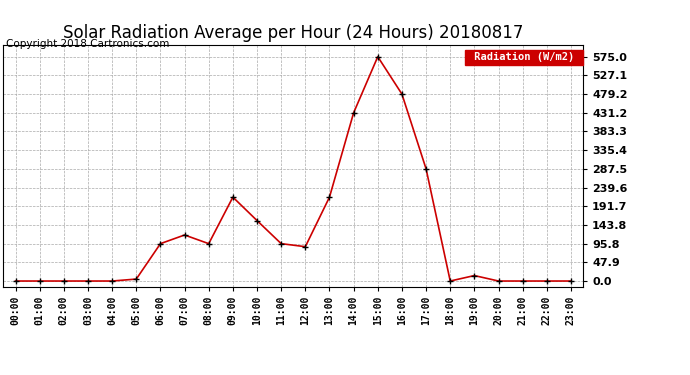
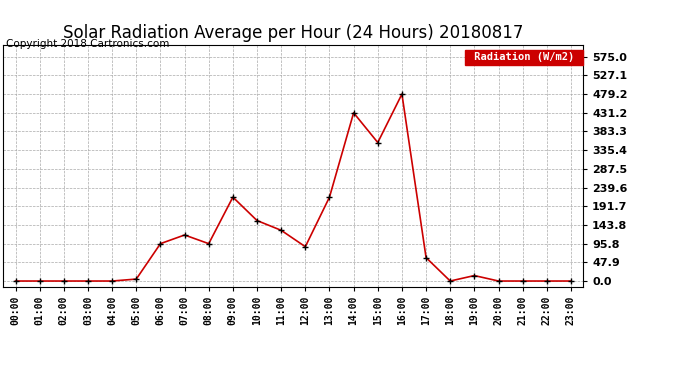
11:00: 96 -> 130
15:00: 575 -> 355
17:00: 288 -> 60
